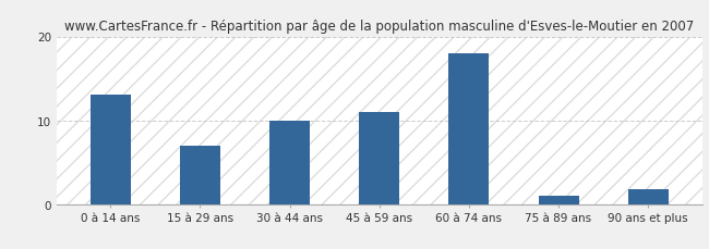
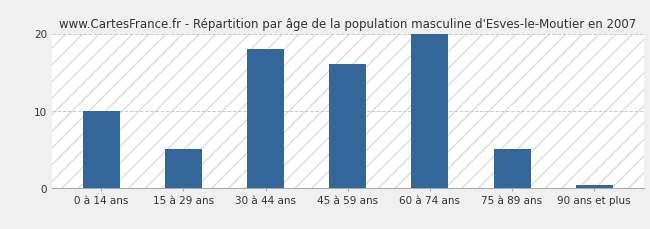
0 à 14 ans: 13.0 -> 10.0
15 à 29 ans: 7.0 -> 5.0
30 à 44 ans: 10.0 -> 18.0
45 à 59 ans: 11.0 -> 16.0
60 à 74 ans: 18.0 -> 20.0
75 à 89 ans: 1.0 -> 5.0
90 ans et plus: 1.8 -> 0.3
